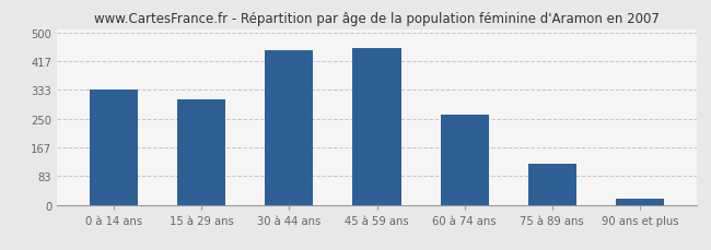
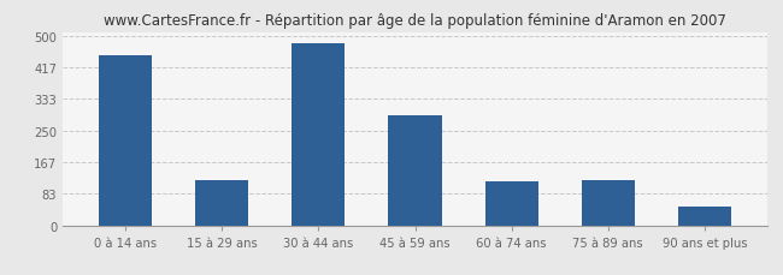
0 à 14 ans: 335 -> 450
15 à 29 ans: 305 -> 120
30 à 44 ans: 447 -> 480
45 à 59 ans: 455 -> 290
60 à 74 ans: 262 -> 115
90 ans et plus: 18 -> 50
